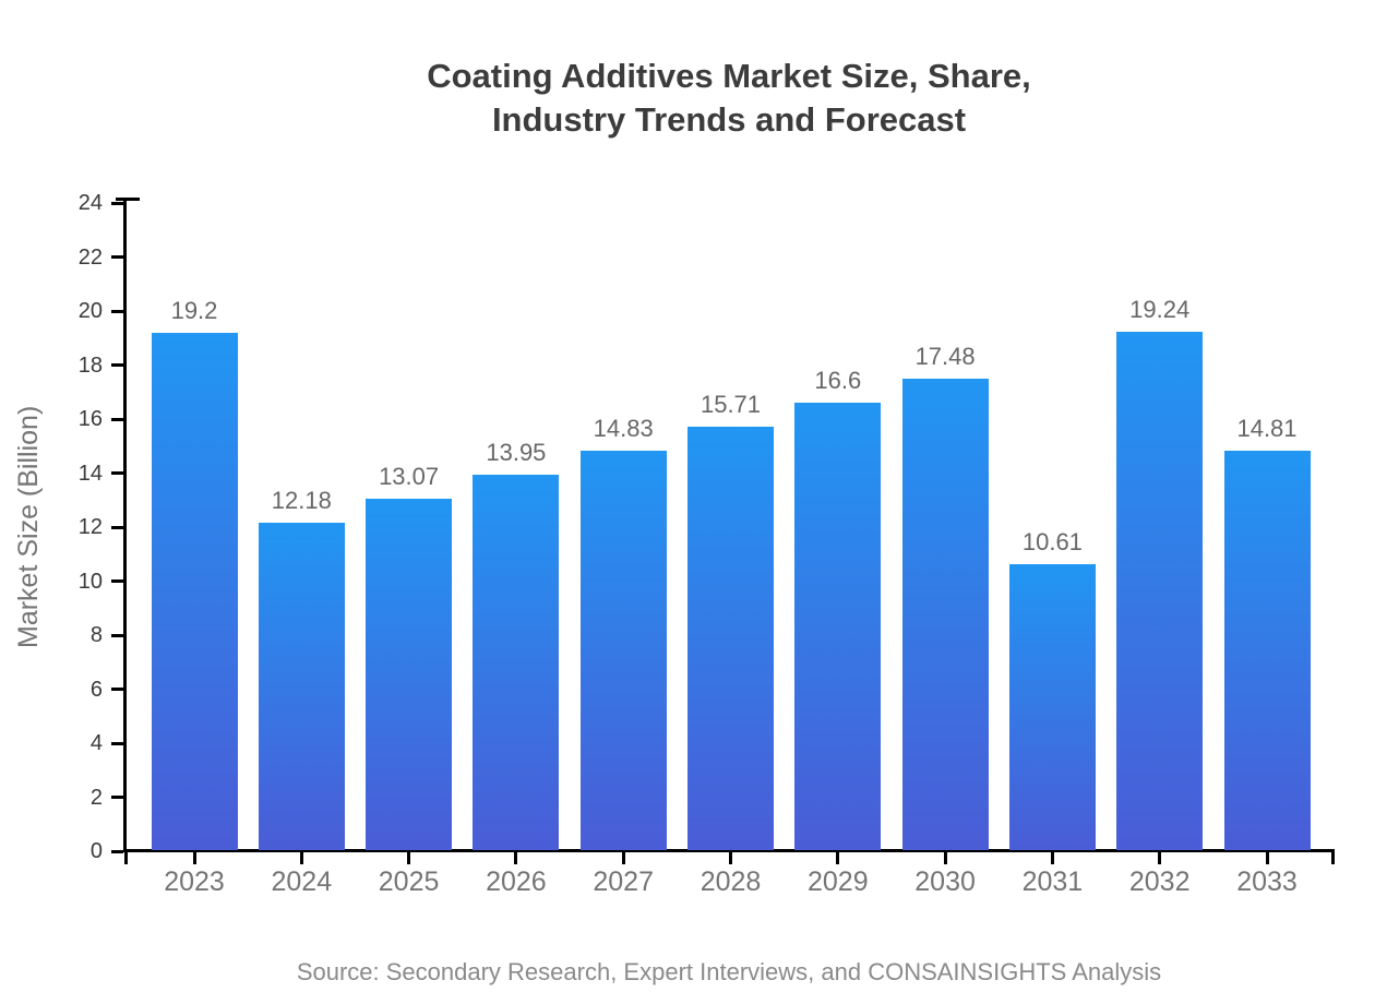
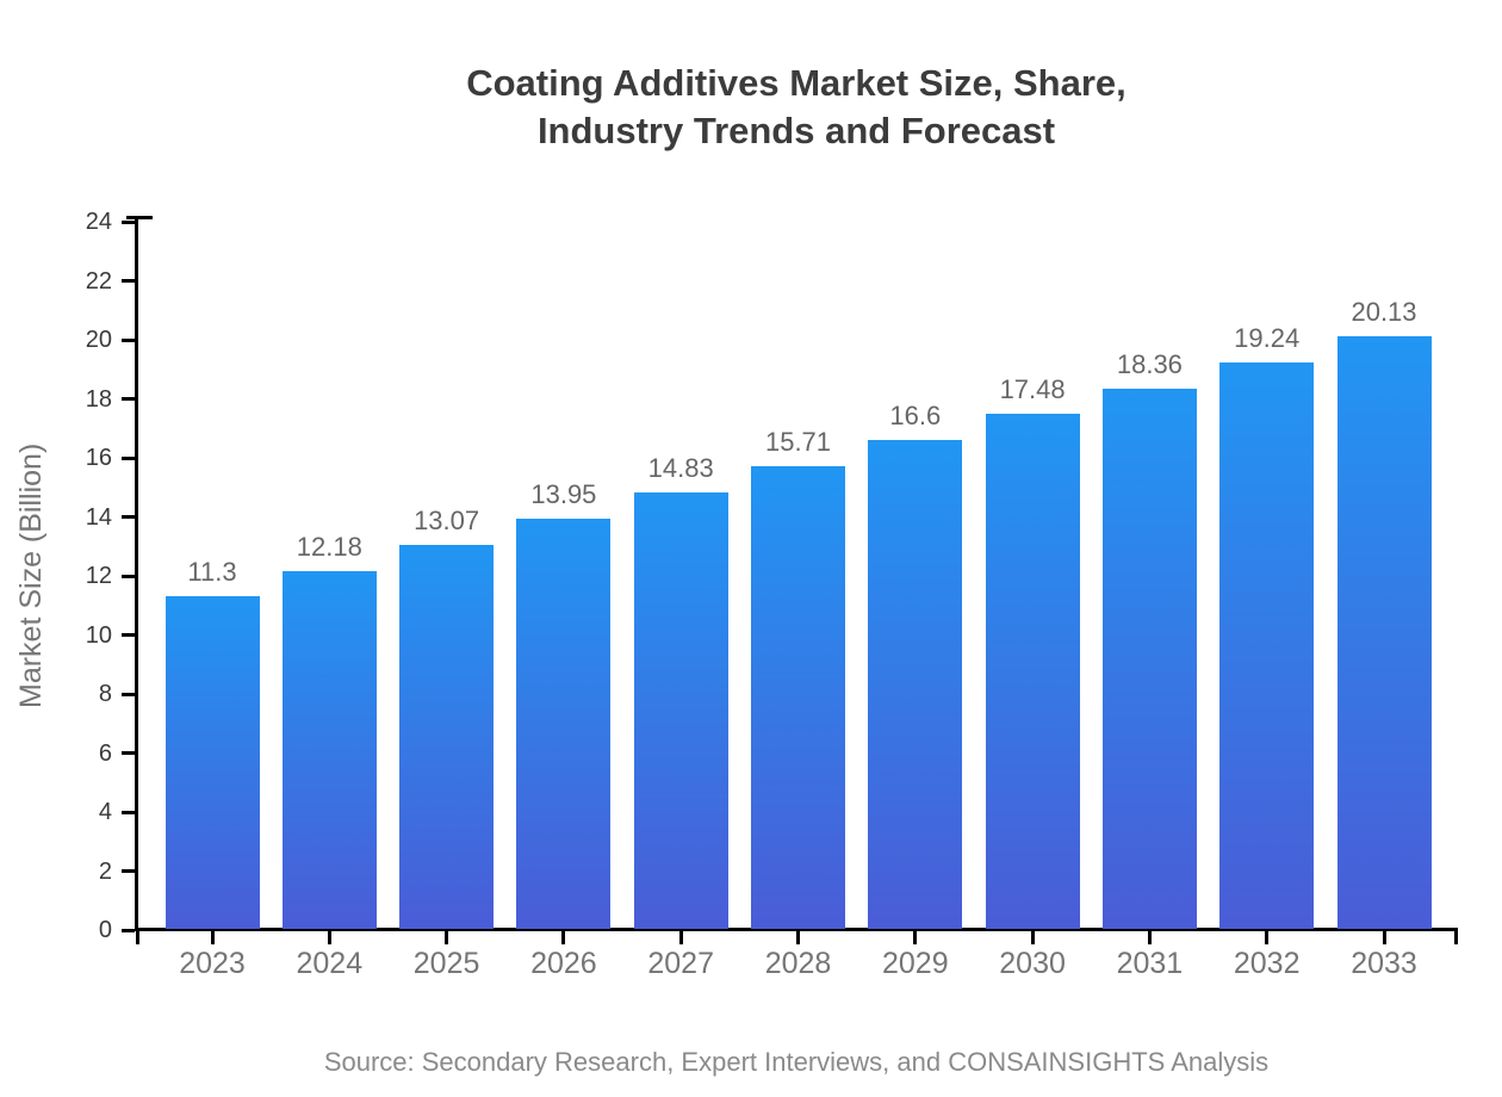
2023: 19.2 -> 11.3
2031: 10.61 -> 18.36
2033: 14.81 -> 20.13
